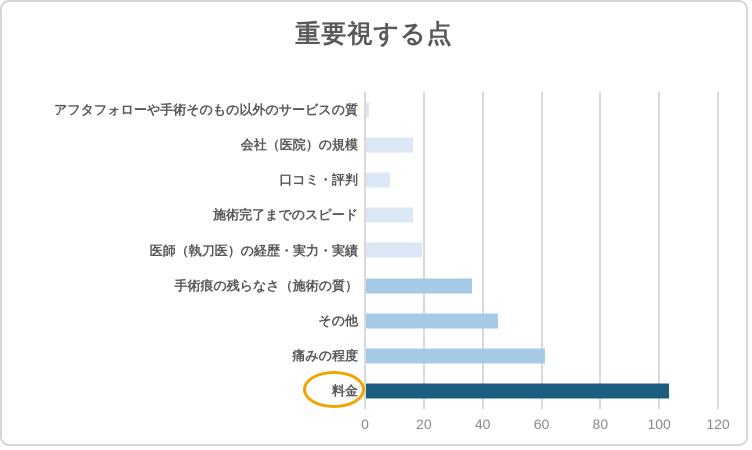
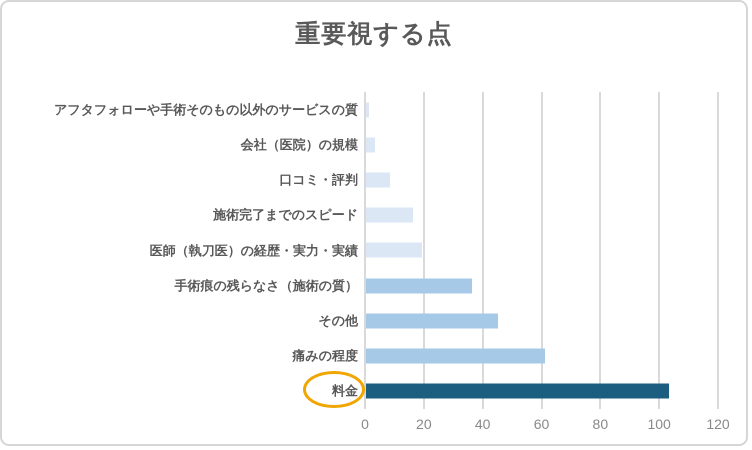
会社（医院）の規模: 16 -> 3
